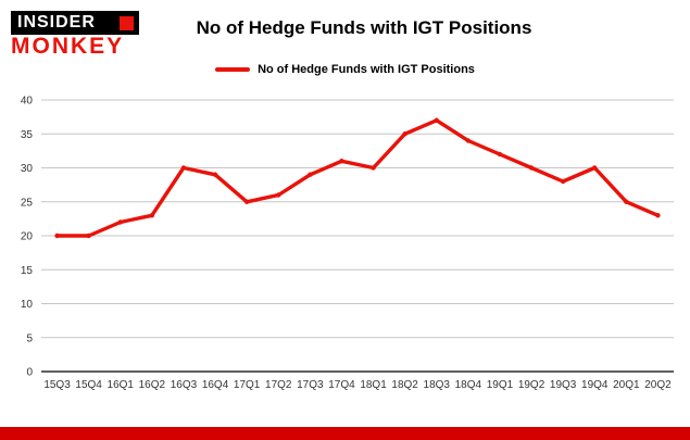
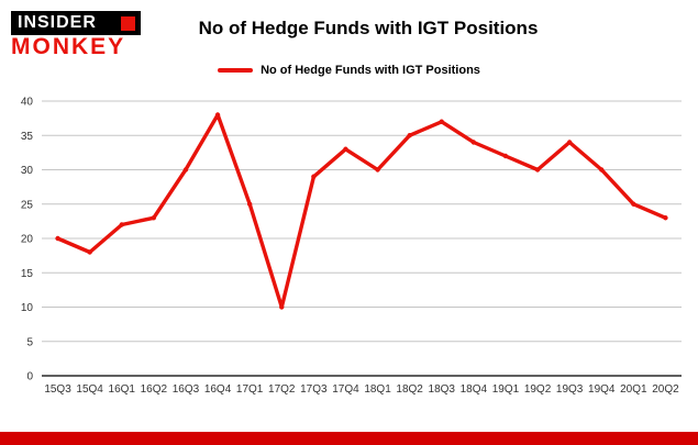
15Q4: 20 -> 18
16Q4: 29 -> 38
17Q2: 26 -> 10
17Q4: 31 -> 33
19Q3: 28 -> 34
